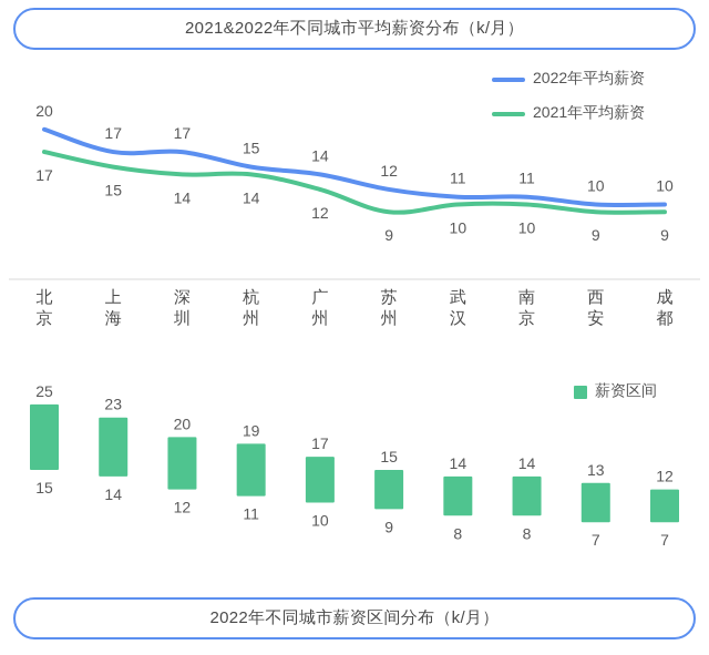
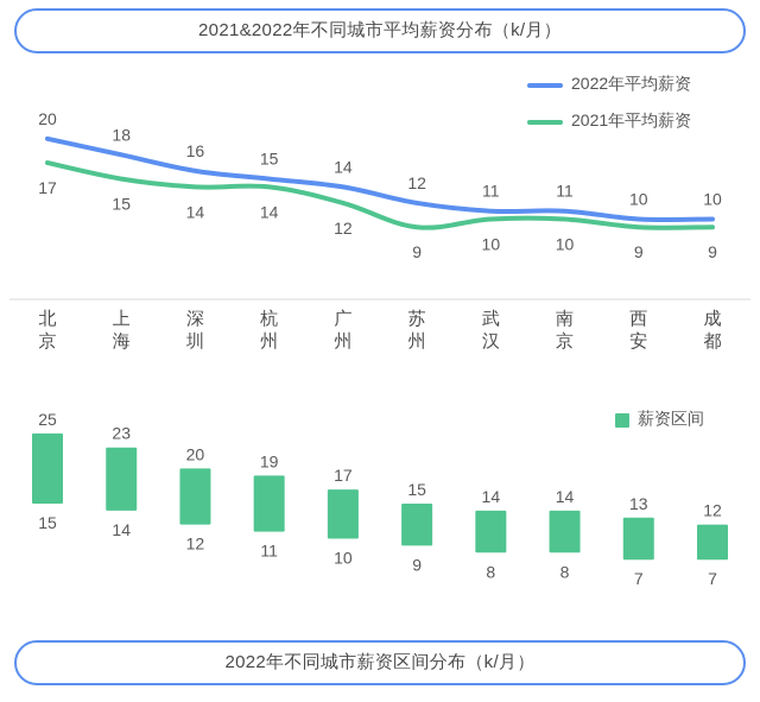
2021&2022年不同城市平均薪资分布（k/月）/2022年平均薪资/上海: 17 -> 18
2021&2022年不同城市平均薪资分布（k/月）/2022年平均薪资/深圳: 17 -> 16
